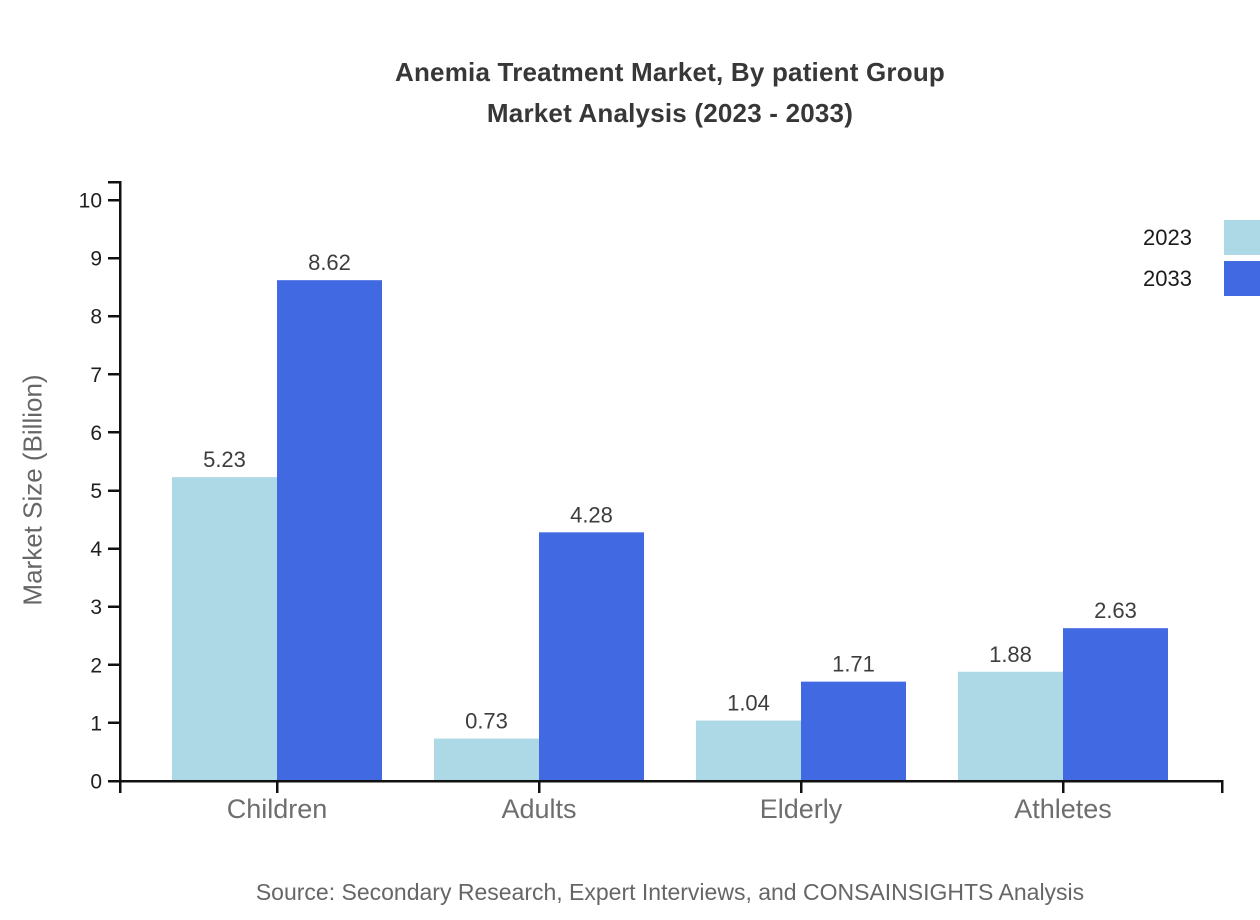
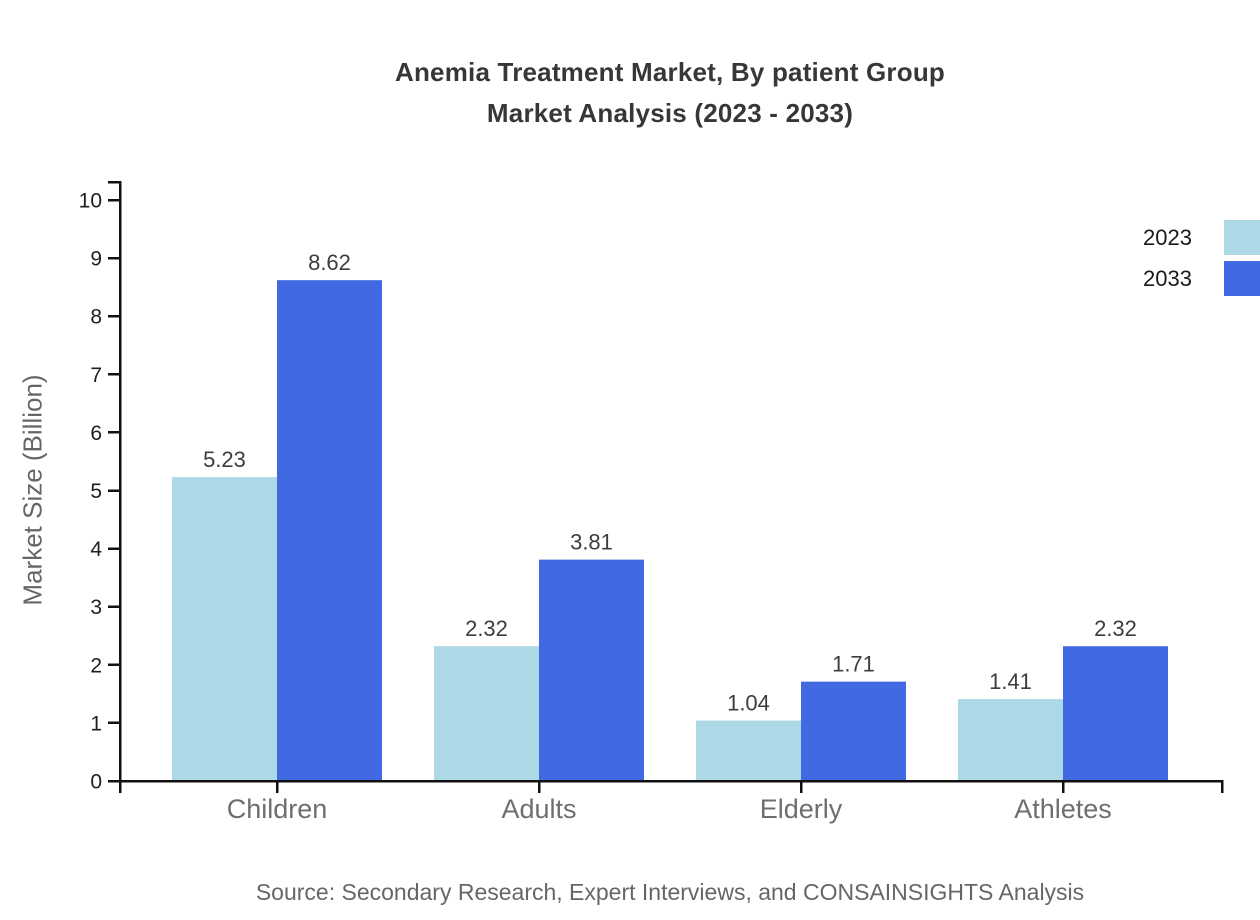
2023/Adults: 0.73 -> 2.32
2033/Adults: 4.28 -> 3.81
2023/Athletes: 1.88 -> 1.41
2033/Athletes: 2.63 -> 2.32
